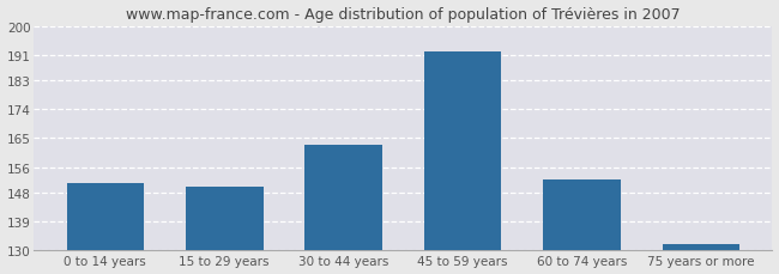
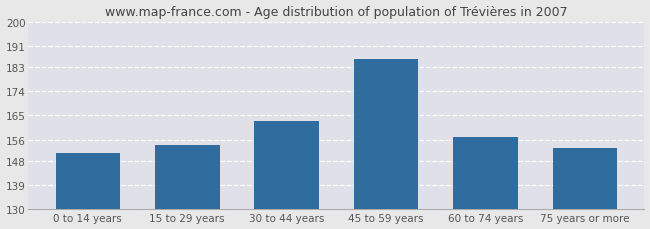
15 to 29 years: 150 -> 154
45 to 59 years: 192 -> 186
60 to 74 years: 152 -> 157
75 years or more: 132 -> 153
